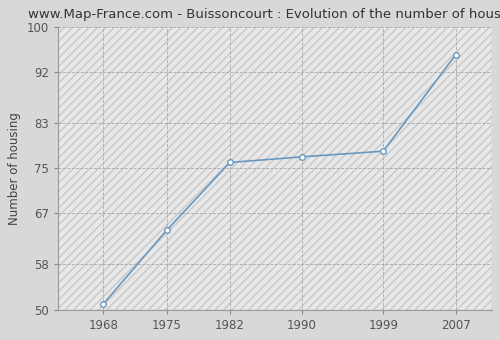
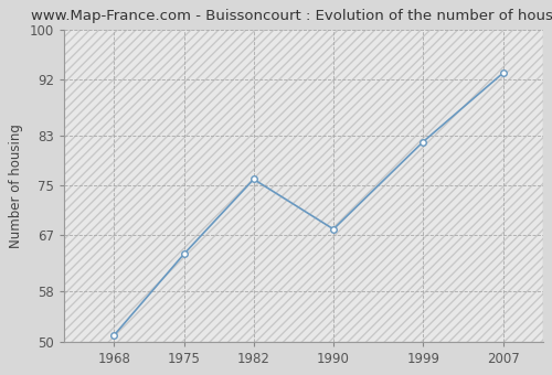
1990: 77 -> 68
1999: 78 -> 82
2007: 95 -> 93
